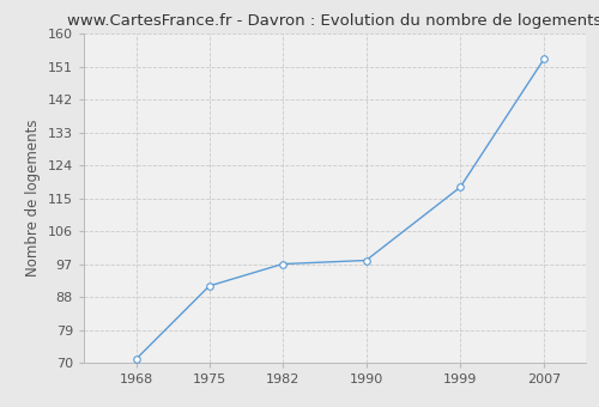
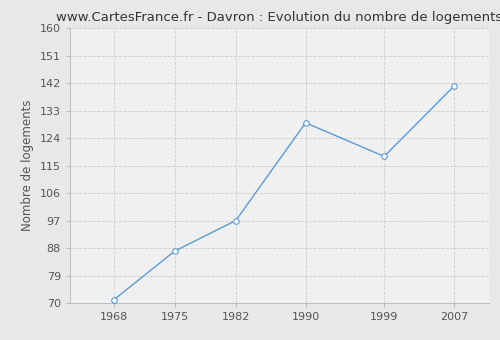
1975: 91 -> 87
1990: 98 -> 129
2007: 153 -> 141
